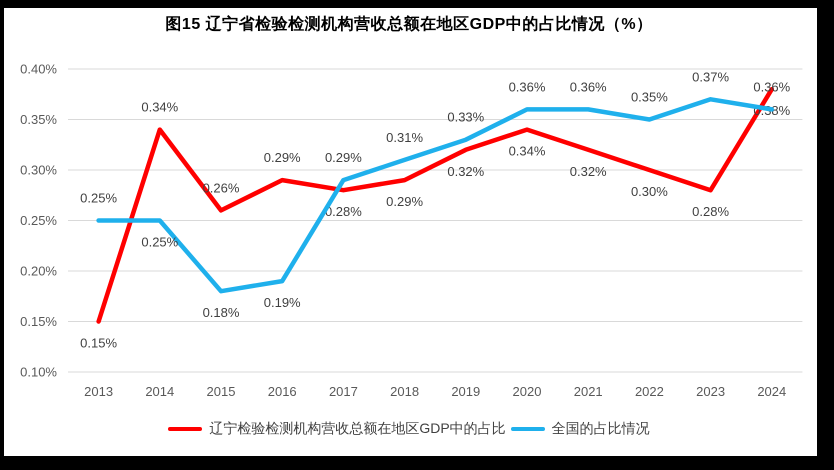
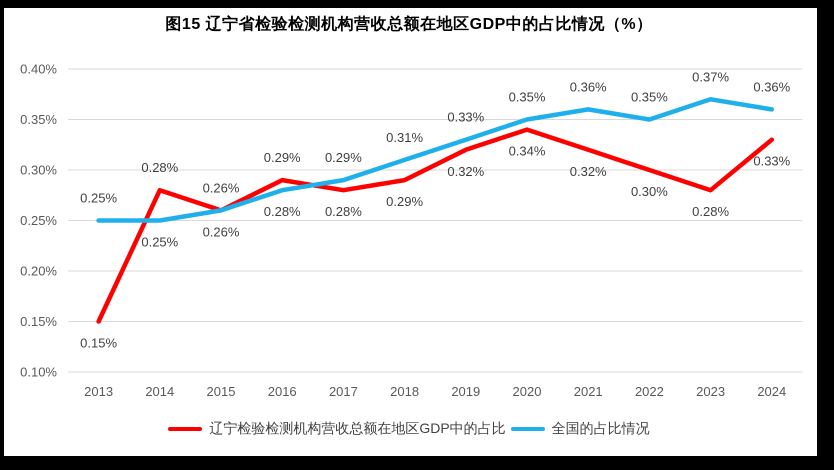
辽宁检验检测机构营收总额在地区GDP中的占比/2014: 0.34% -> 0.28%
全国的占比情况/2015: 0.18% -> 0.26%
全国的占比情况/2016: 0.19% -> 0.28%
全国的占比情况/2020: 0.36% -> 0.35%
辽宁检验检测机构营收总额在地区GDP中的占比/2024: 0.38% -> 0.33%
